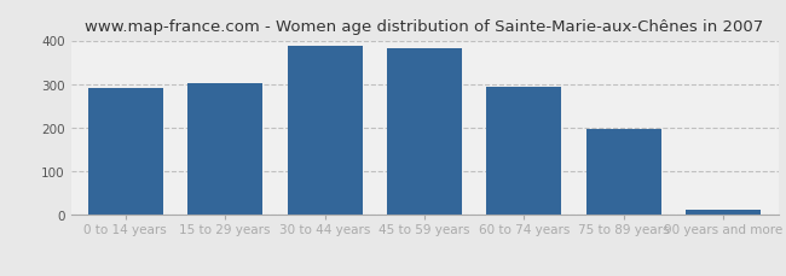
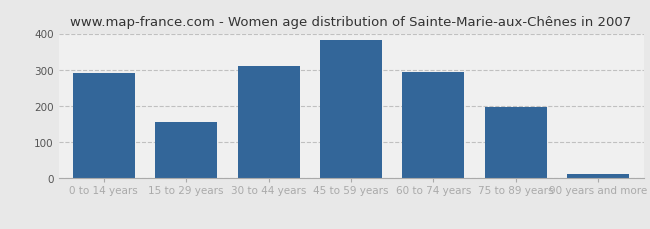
15 to 29 years: 302 -> 155
30 to 44 years: 388 -> 310
